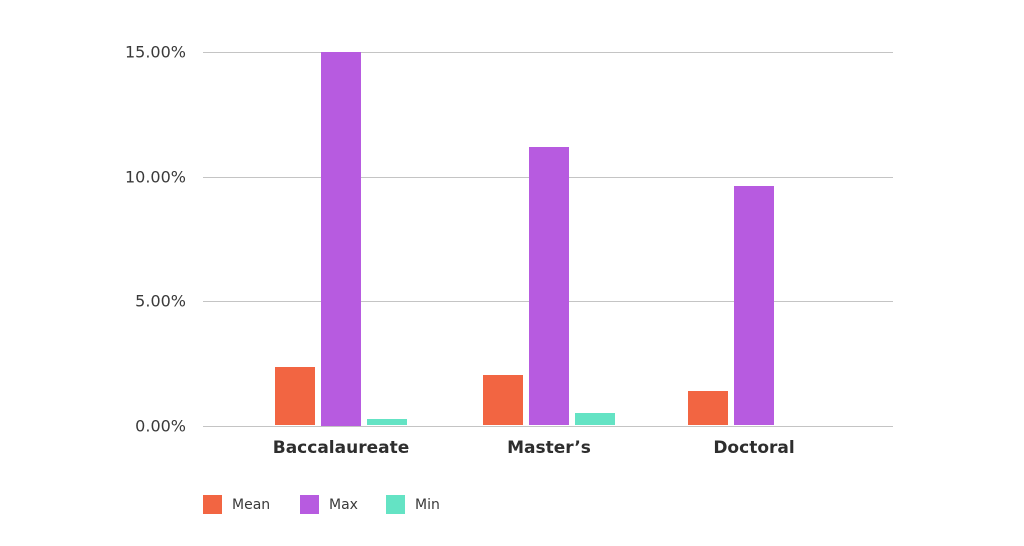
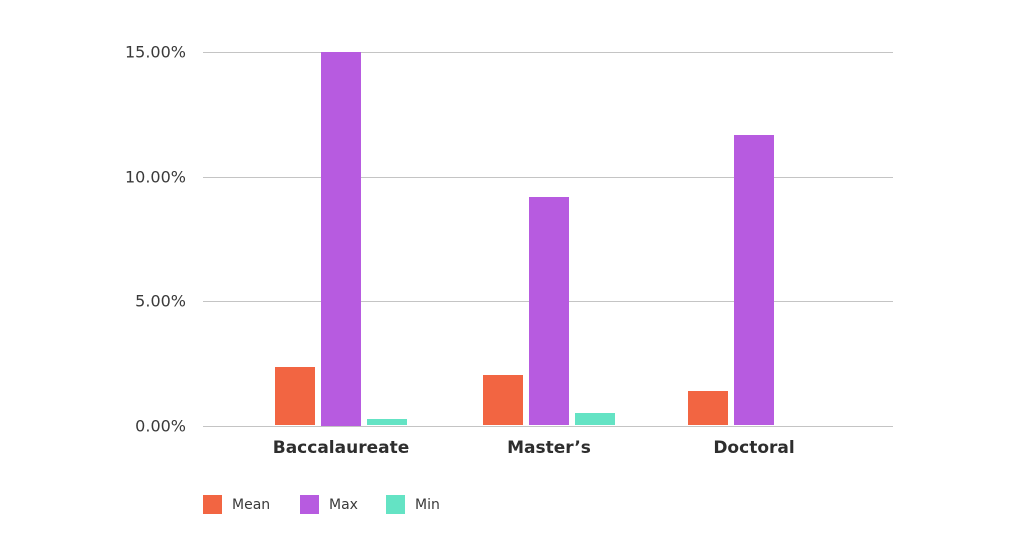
Max/Master’s: 11.2% -> 9.2%
Max/Doctoral: 9.6% -> 11.7%
